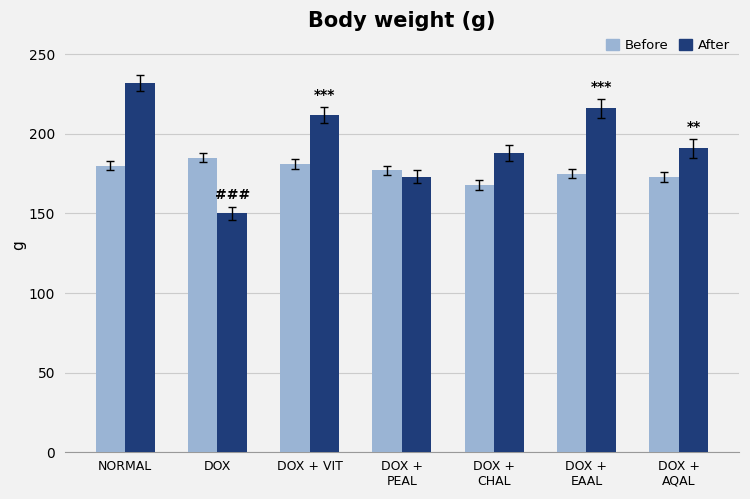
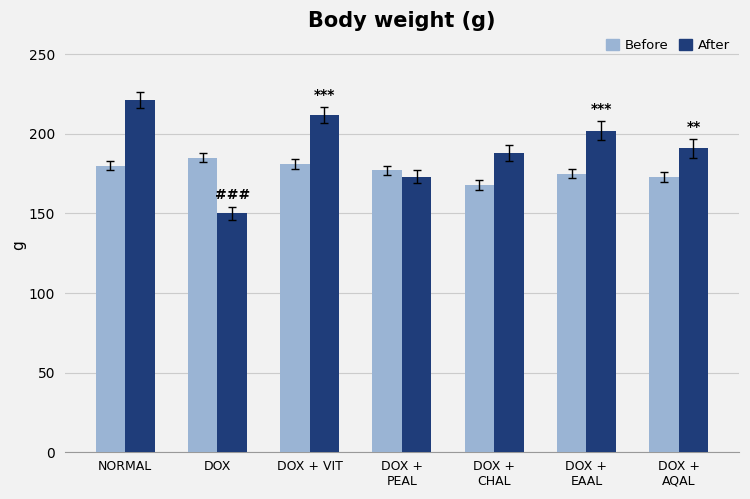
After/NORMAL: 232 -> 221
After/DOX + EAAL: 216 -> 202
